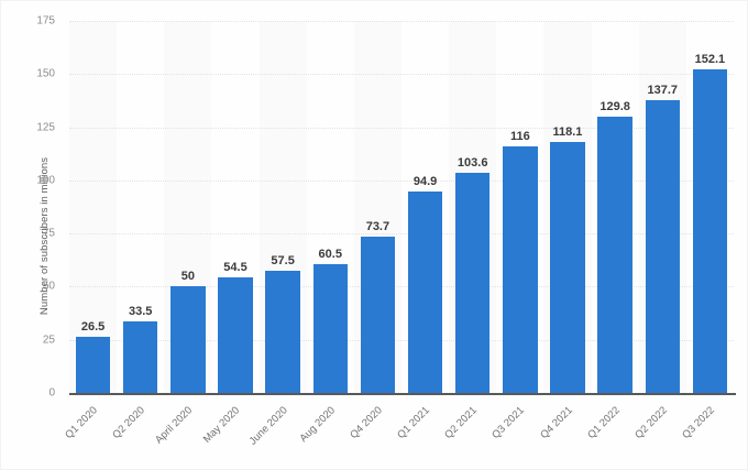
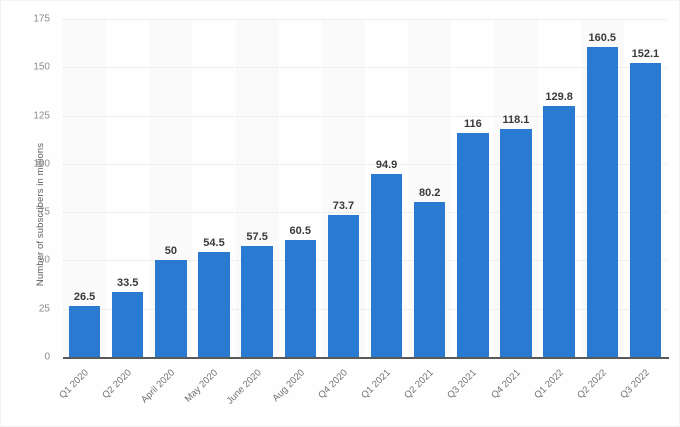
Q2 2021: 103.6 -> 80.2
Q2 2022: 137.7 -> 160.5
